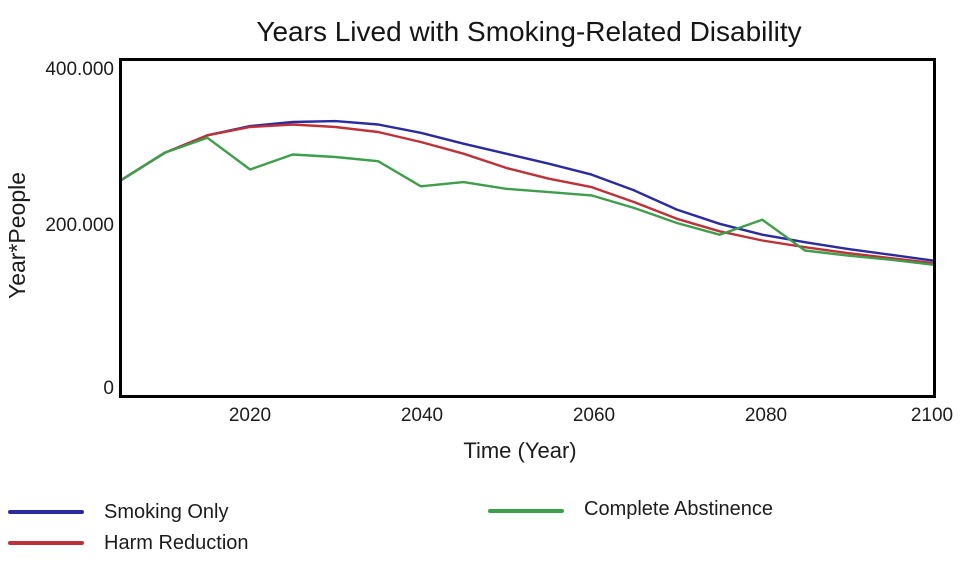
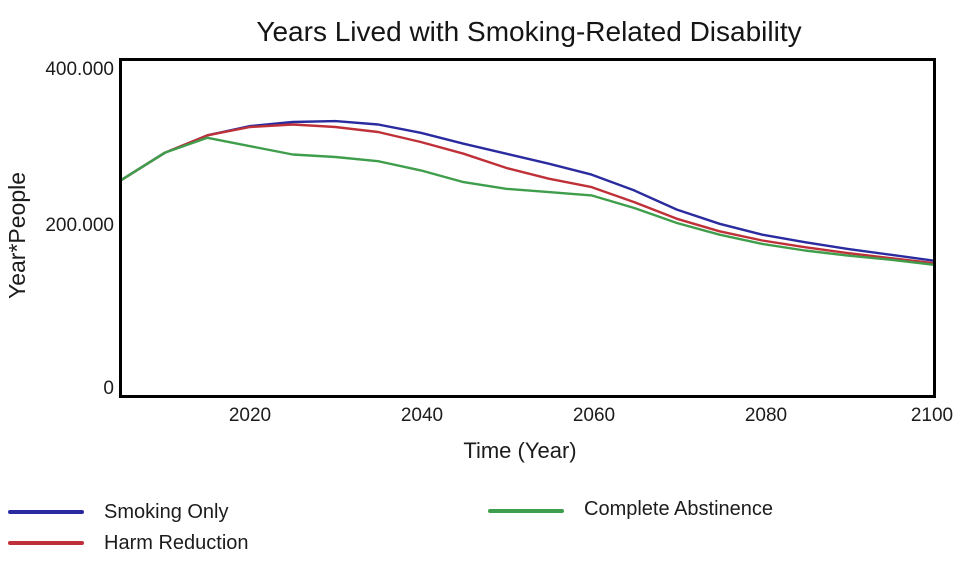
Complete Abstinence/2020: 270000 -> 300000
Complete Abstinence/2040: 250000 -> 270000
Complete Abstinence/2080: 210000 -> 180000
